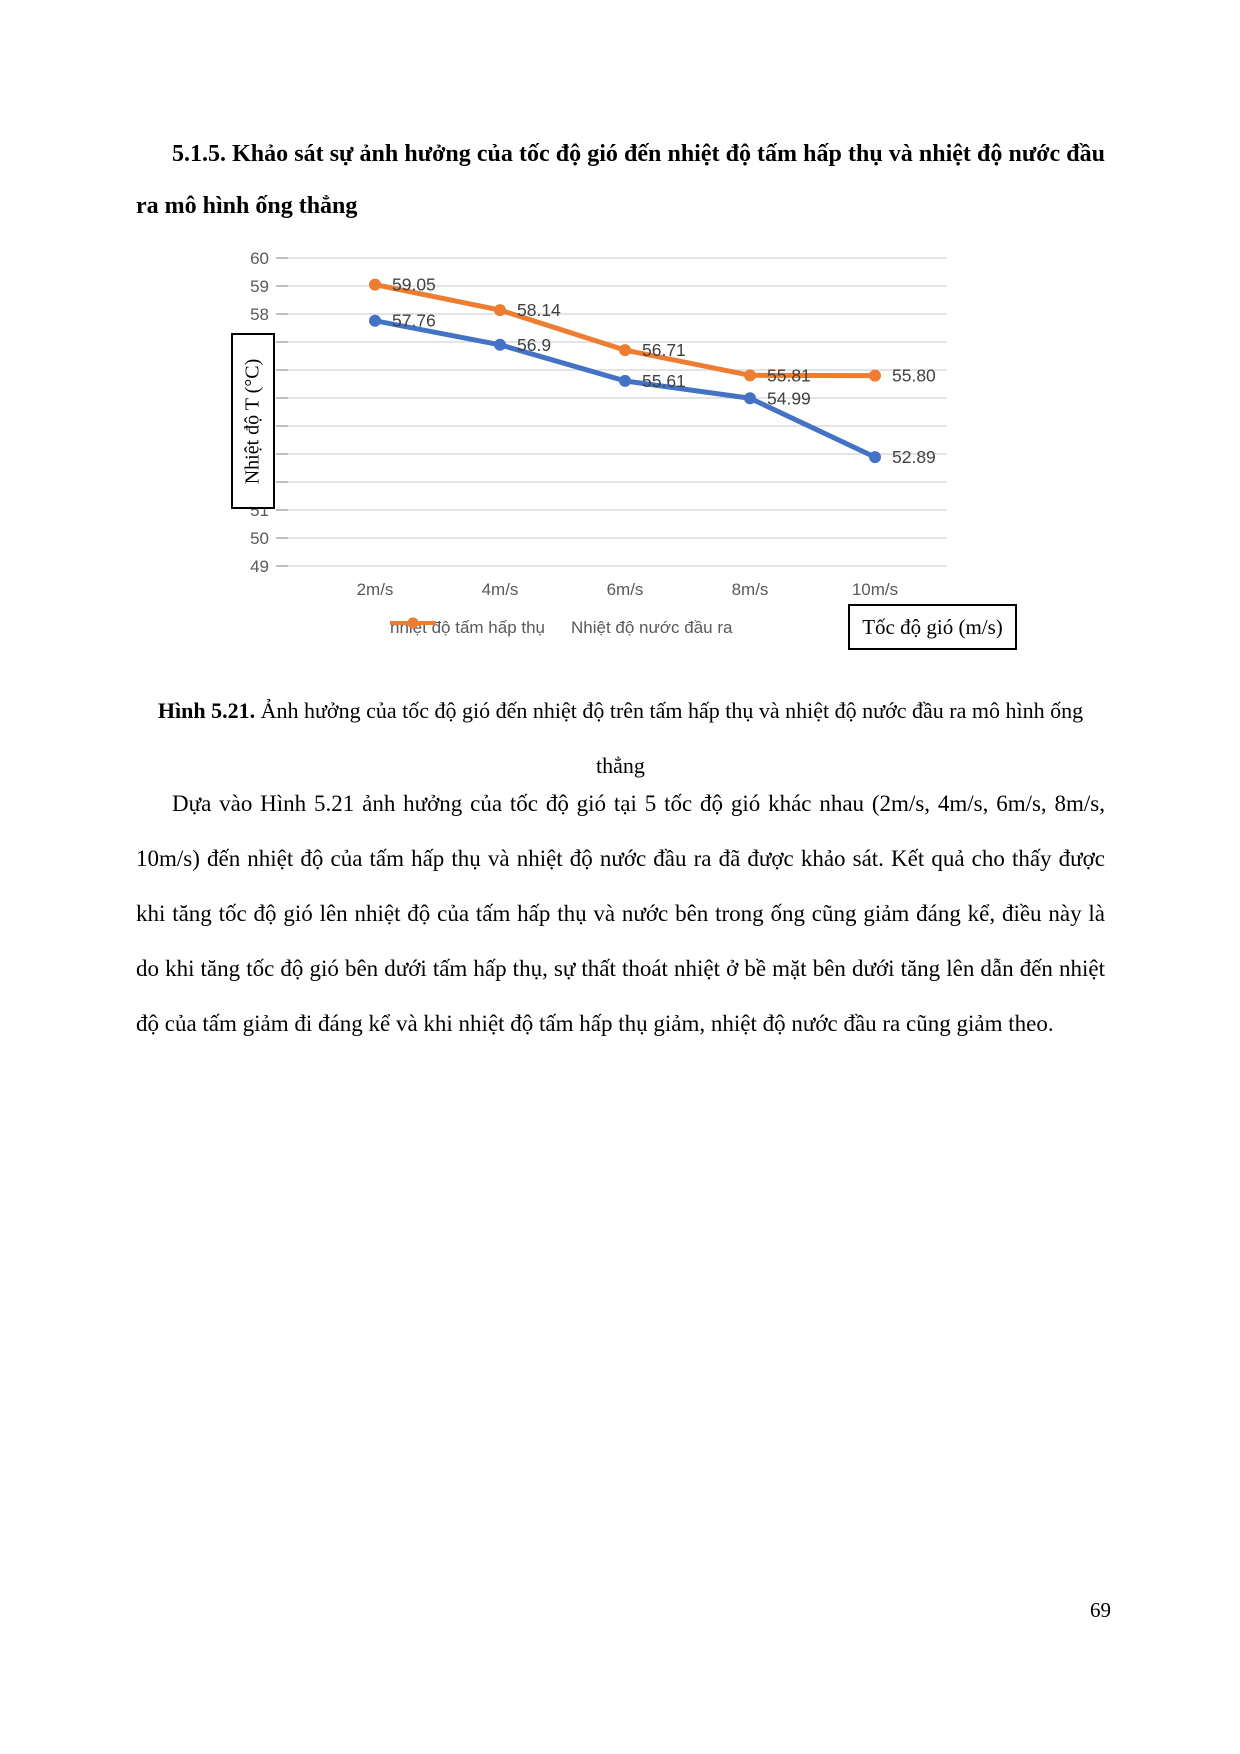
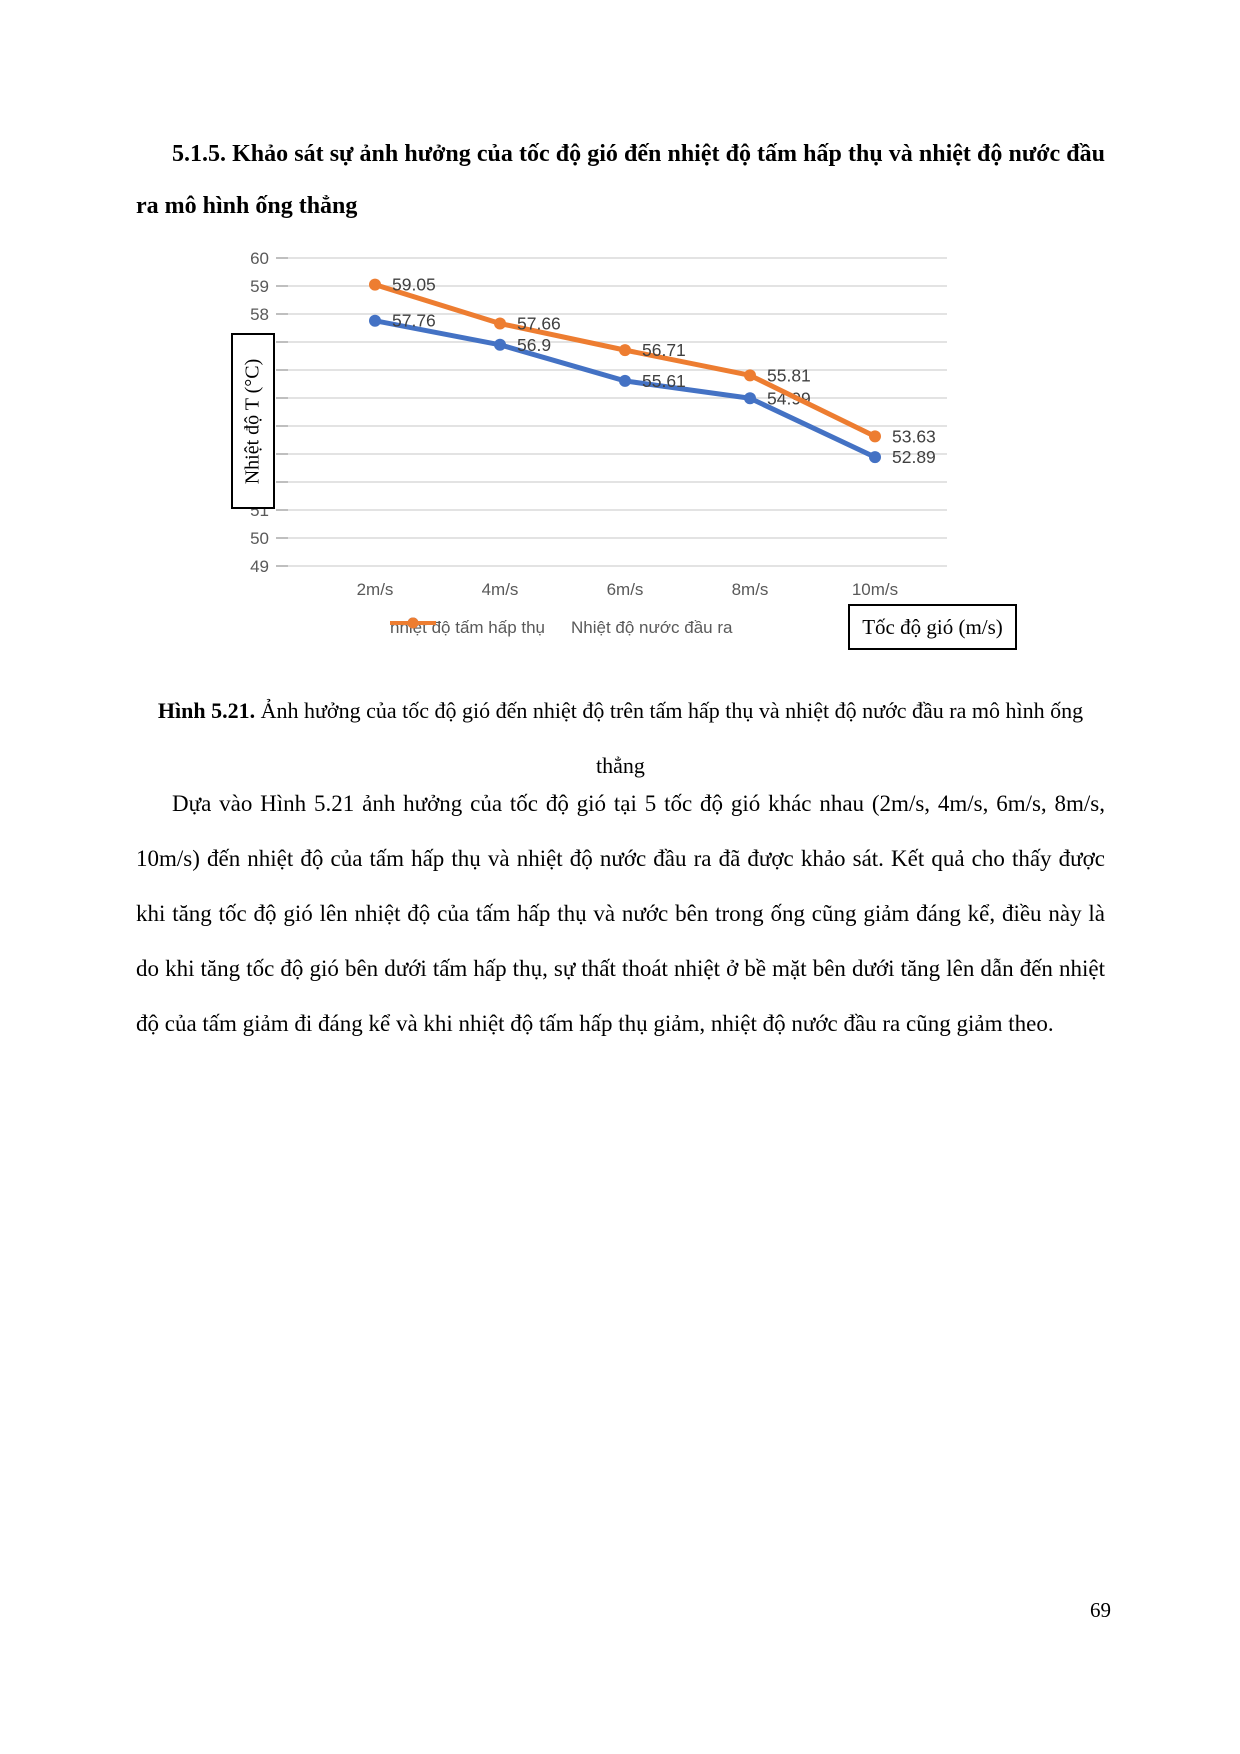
Nhiệt độ nước đầu ra/4m/s: 58.14 -> 57.66
Nhiệt độ nước đầu ra/10m/s: 55.80 -> 53.63
